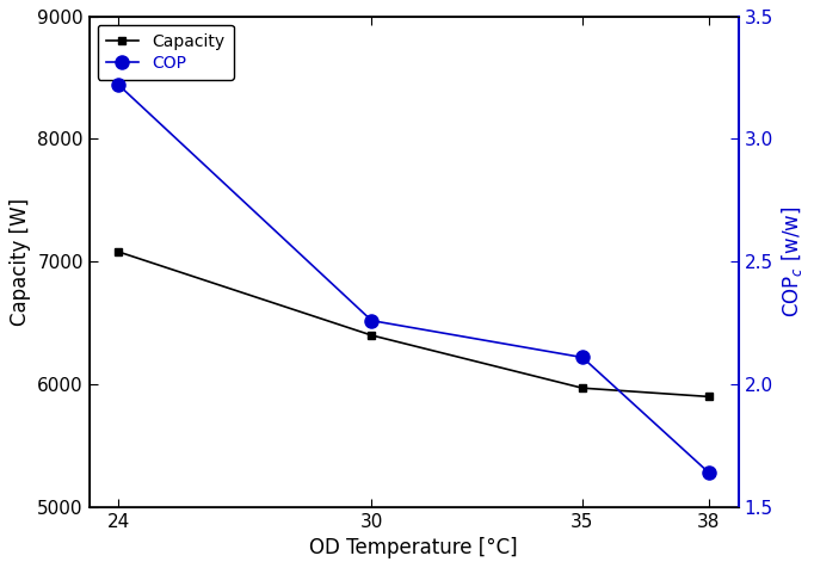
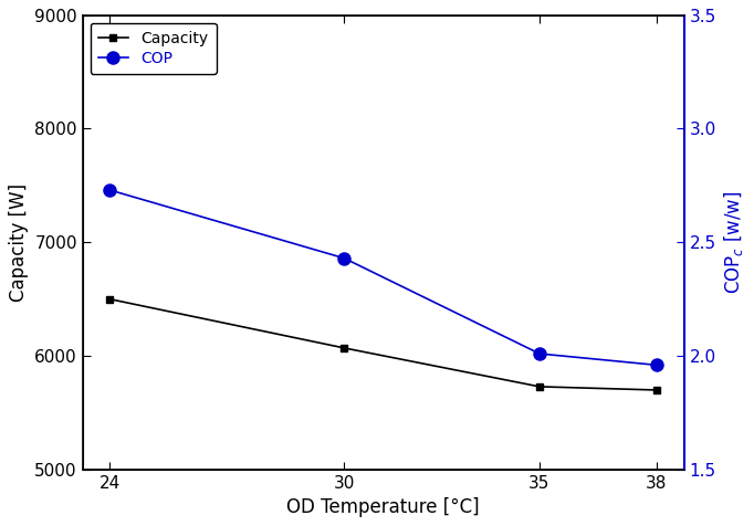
Capacity/24: 7080 -> 6500
COP/24: 3.22 -> 2.73
Capacity/30: 6400 -> 6070
COP/30: 2.26 -> 2.43
Capacity/35: 5970 -> 5730
COP/35: 2.11 -> 2.01
Capacity/38: 5900 -> 5700
COP/38: 1.64 -> 1.96
